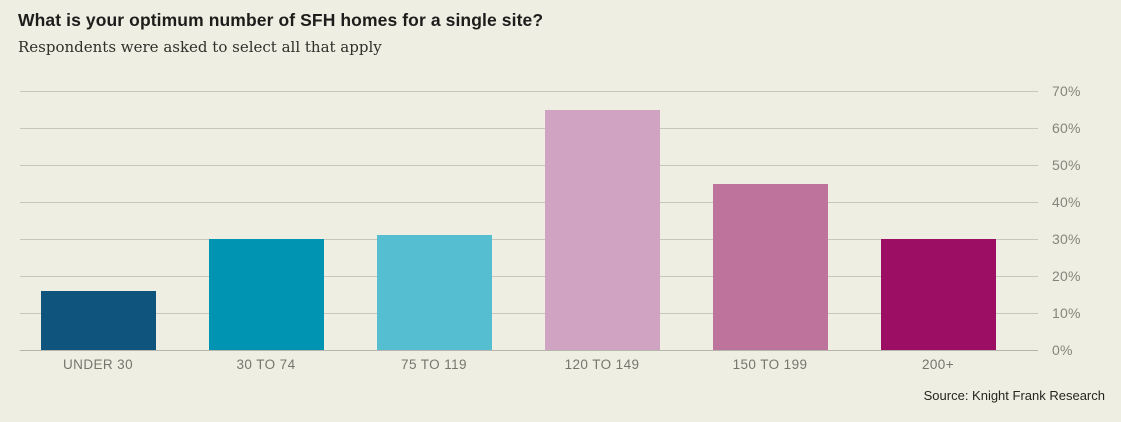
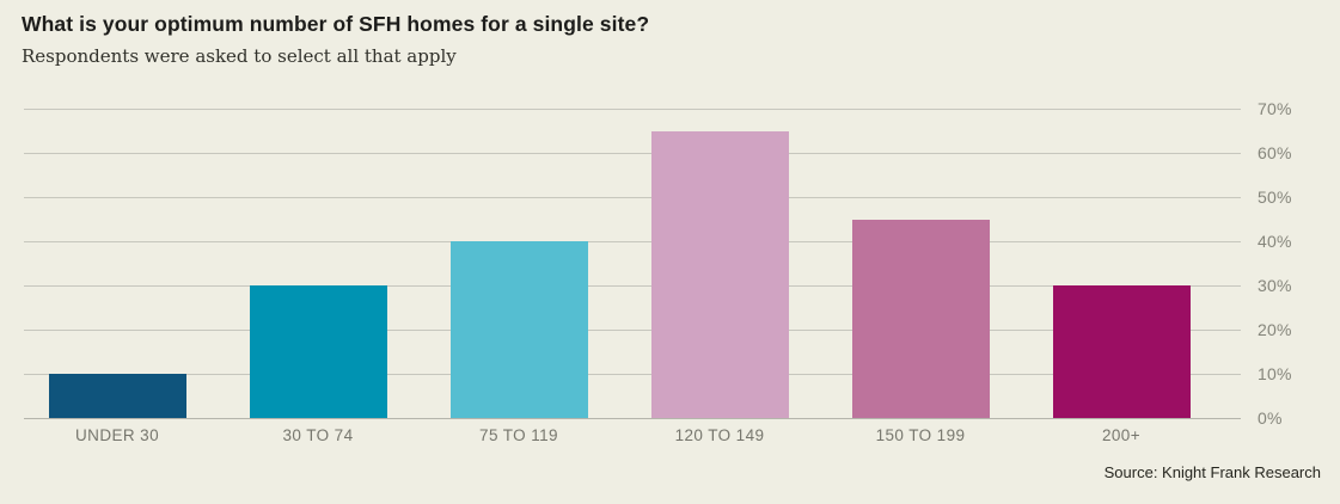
UNDER 30: 16% -> 10%
75 TO 119: 31% -> 40%
